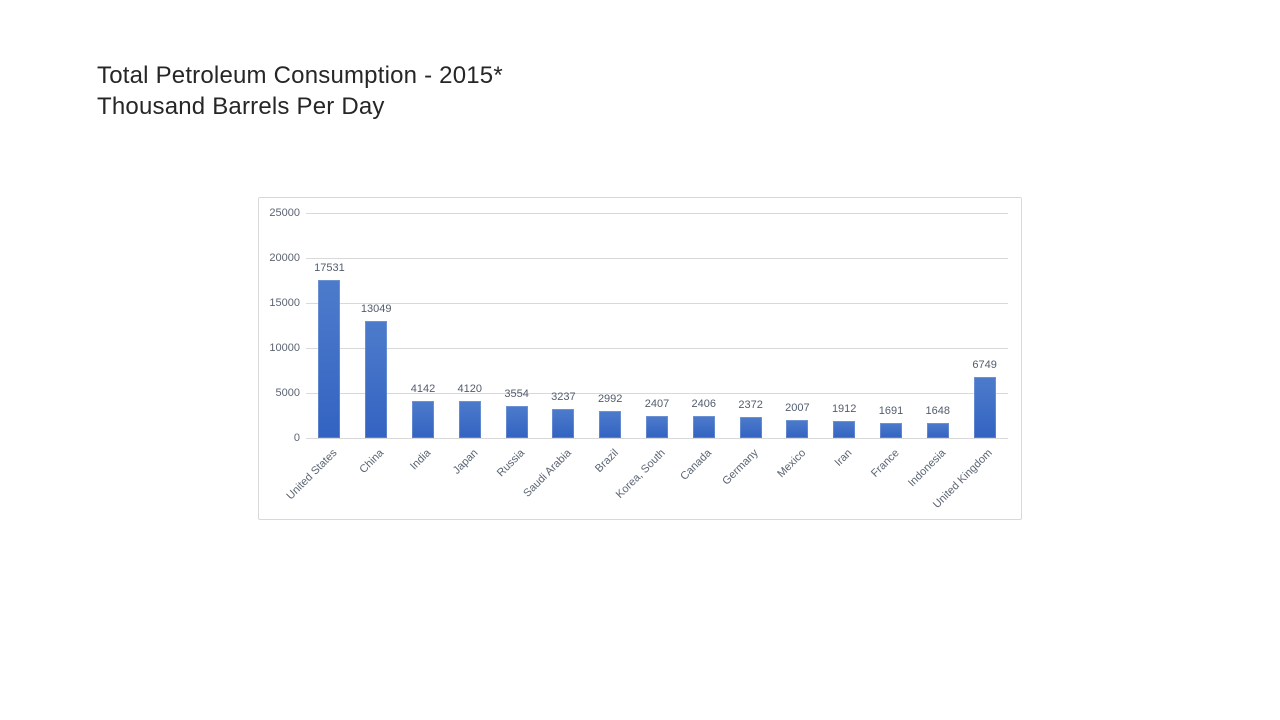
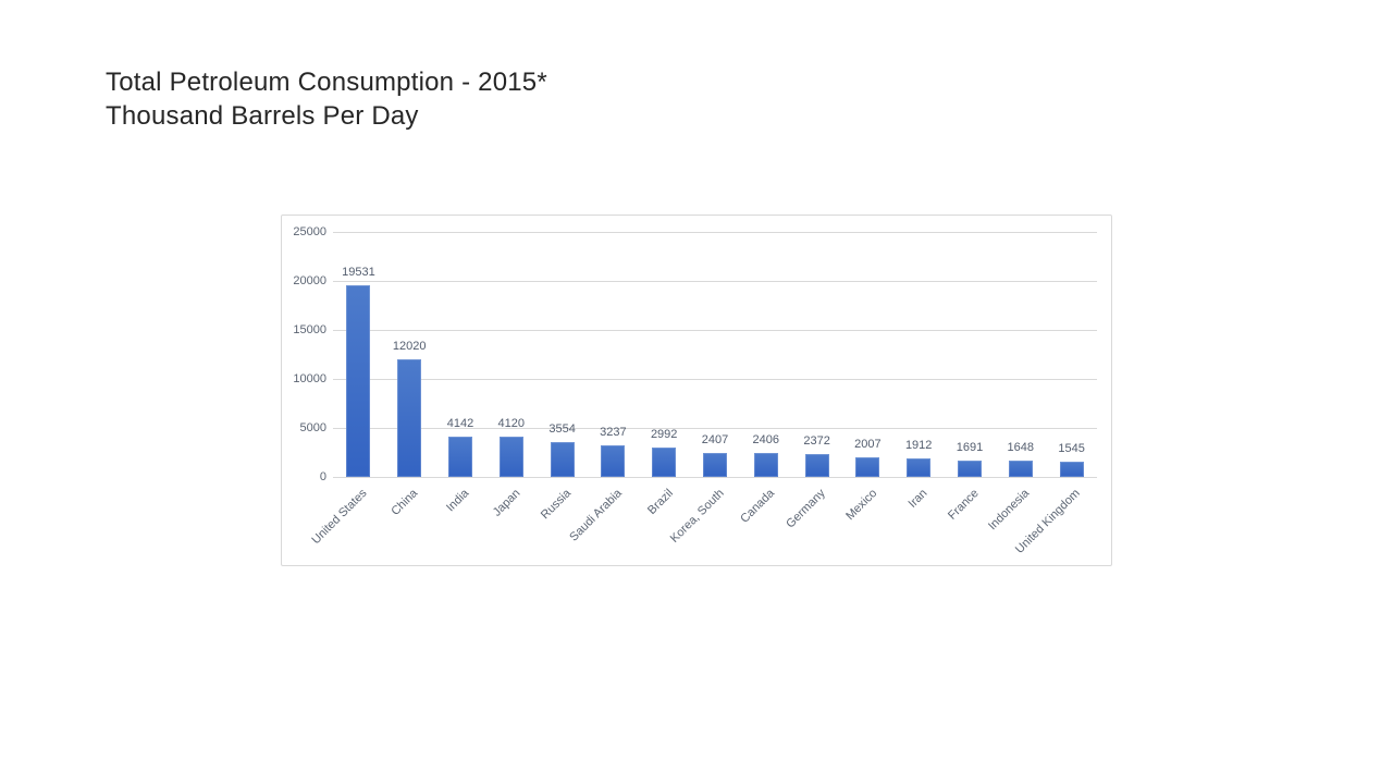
United States: 17531 -> 19531
China: 13049 -> 12020
United Kingdom: 6749 -> 1545
